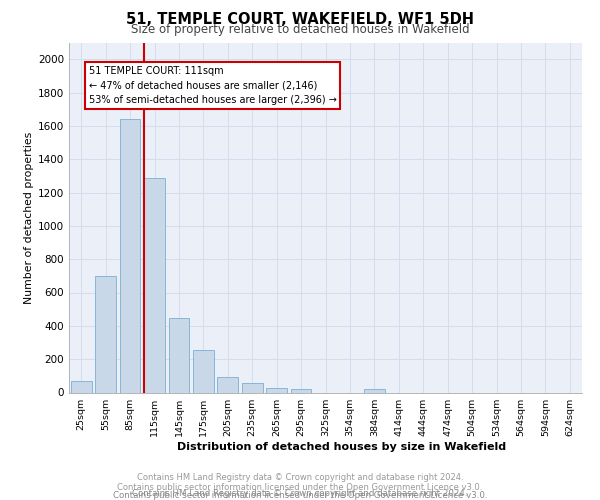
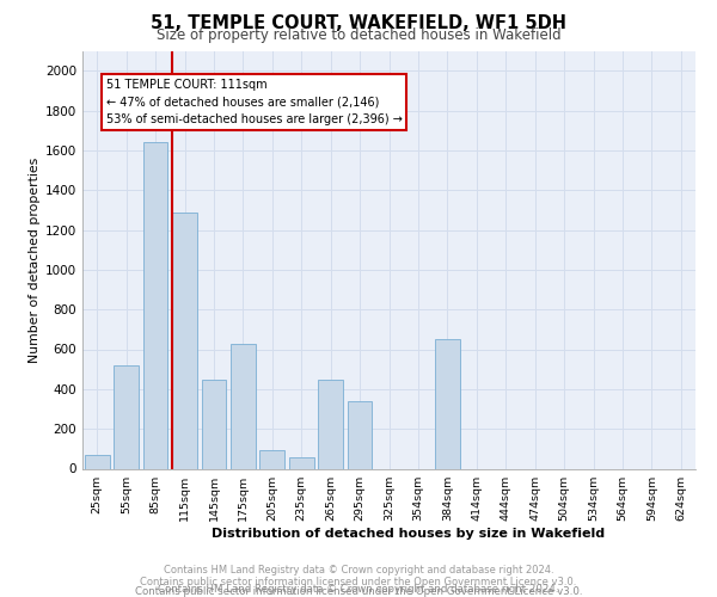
55sqm: 700 -> 520
175sqm: 260 -> 630
265sqm: 30 -> 450
295sqm: 20 -> 340
384sqm: 20 -> 650
